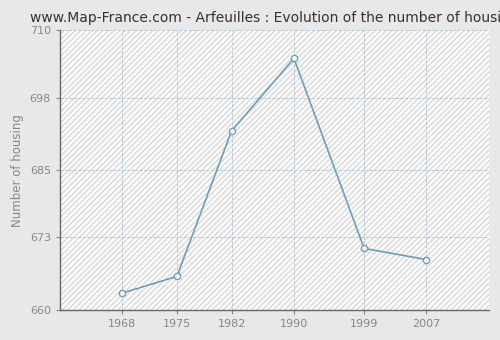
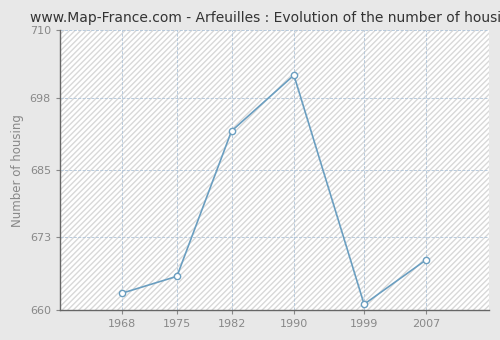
1990: 705 -> 702
1999: 671 -> 661
